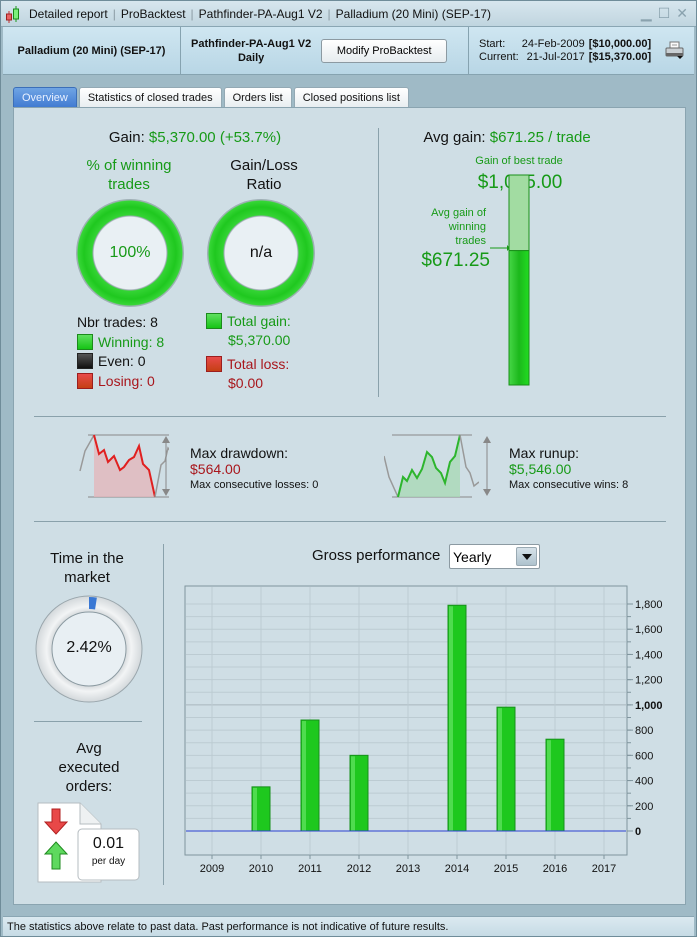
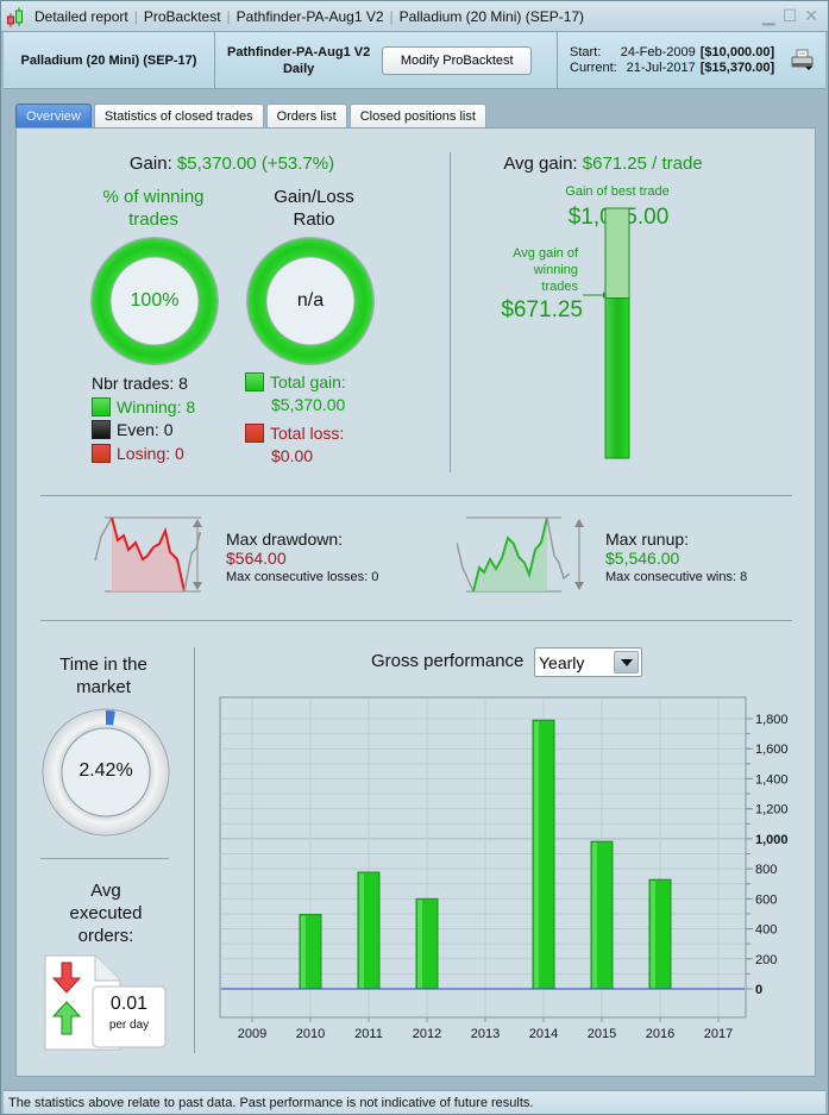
2010: 350 -> 500
2011: 880 -> 780
